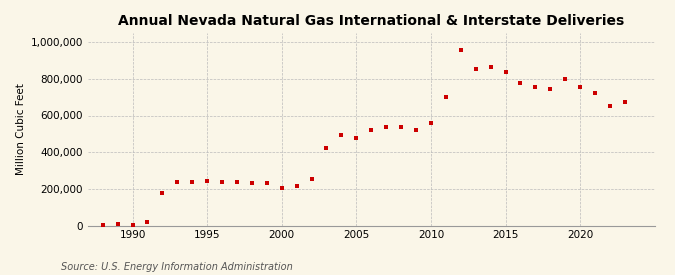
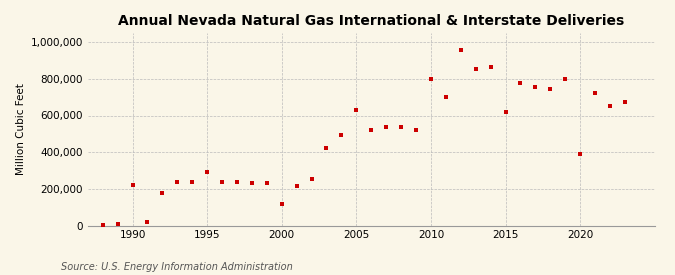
1990: 0 -> 220,000
1995: 240,000 -> 290,000
2000: 200,000 -> 120,000
2005: 480,000 -> 630,000
2010: 560,000 -> 800,000
2015: 840,000 -> 620,000
2020: 760,000 -> 390,000
